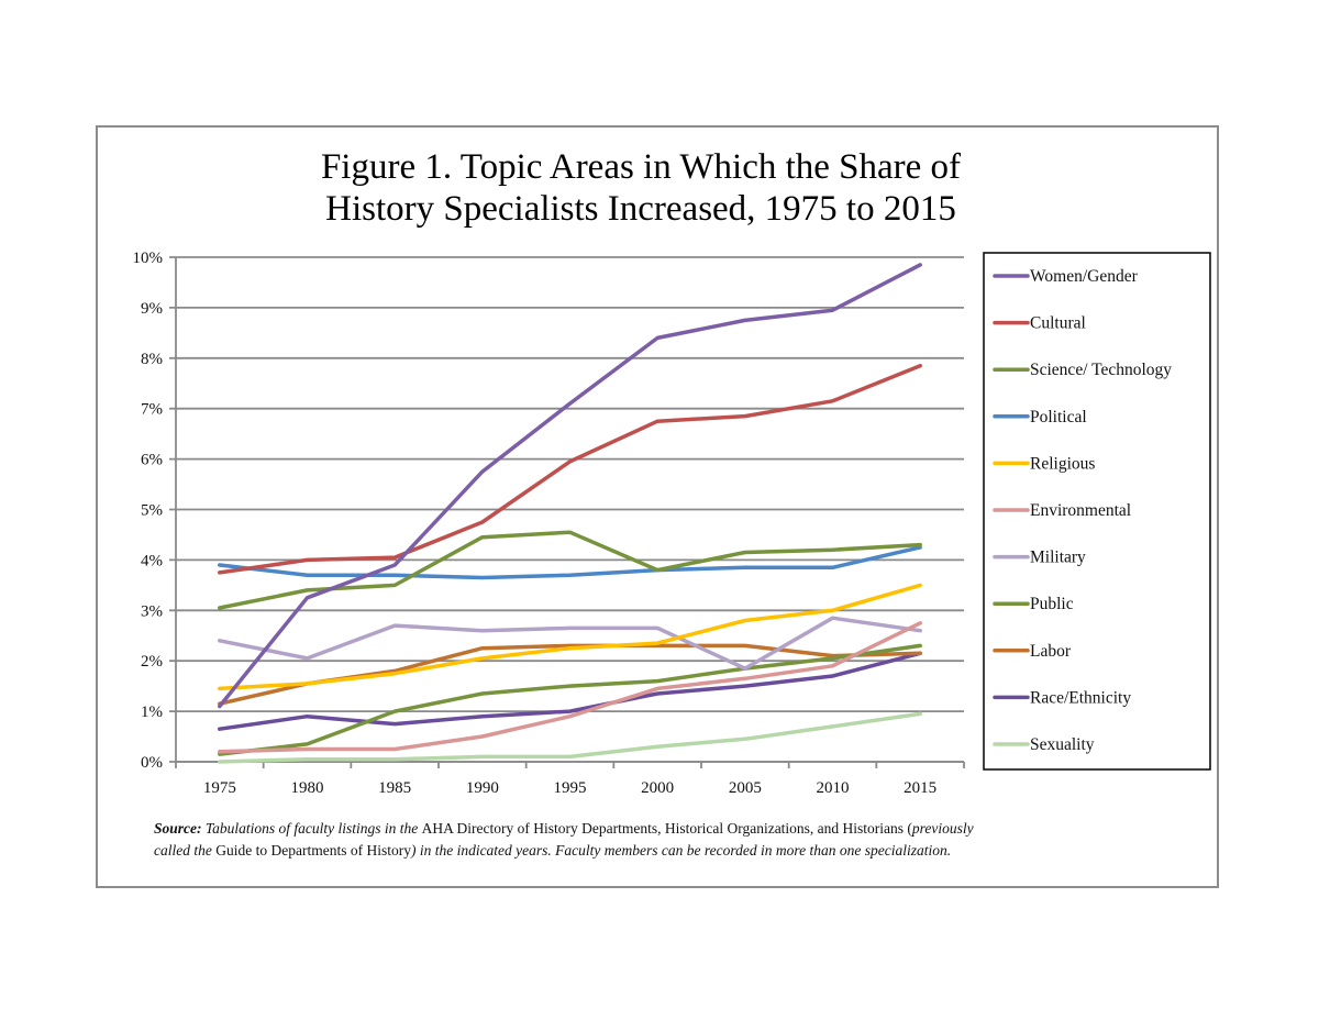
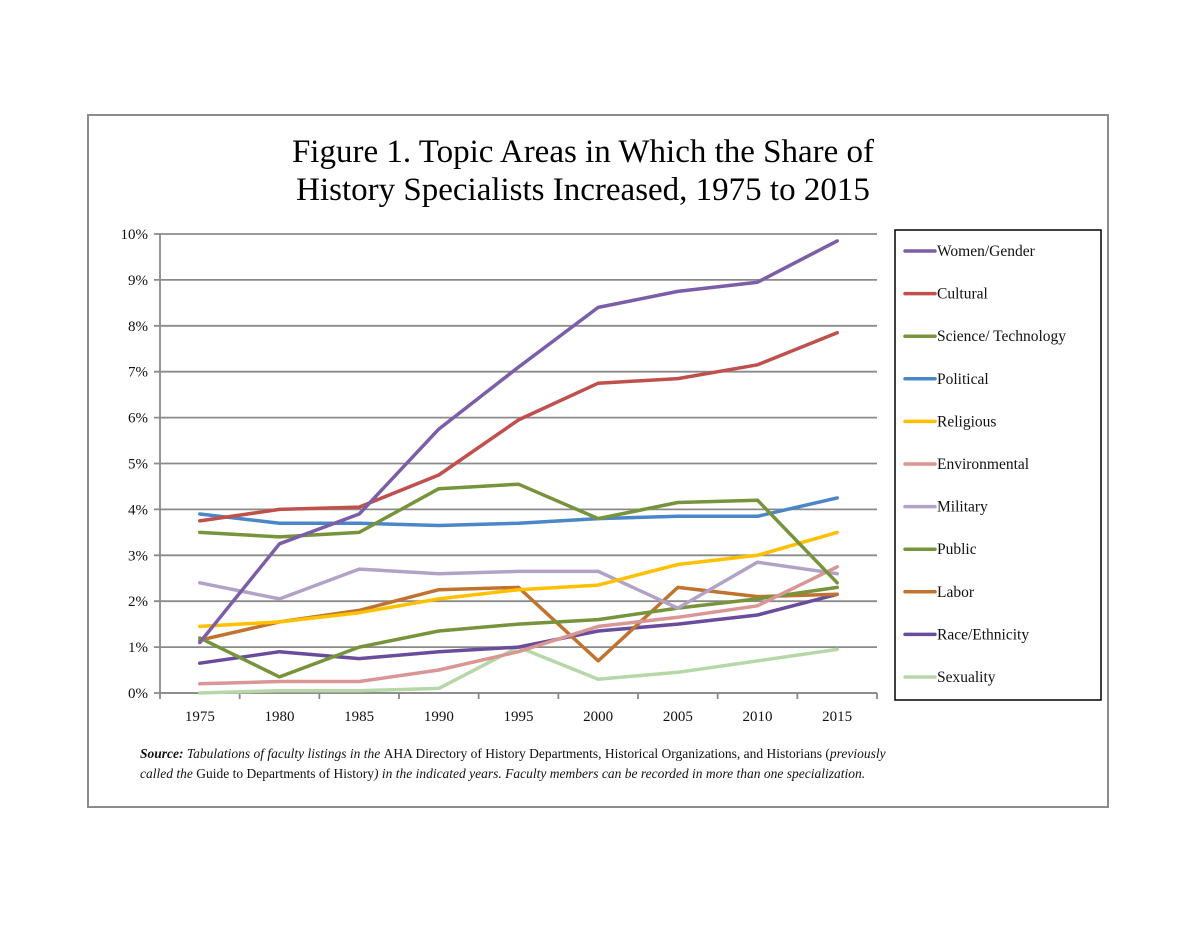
Science/ Technology/1975: 3.0% -> 3.5%
Public/1975: 0.1% -> 1.2%
Sexuality/1995: 0.1% -> 1.0%
Labor/2000: 2.3% -> 0.7%
Science/ Technology/2015: 4.3% -> 2.4%
